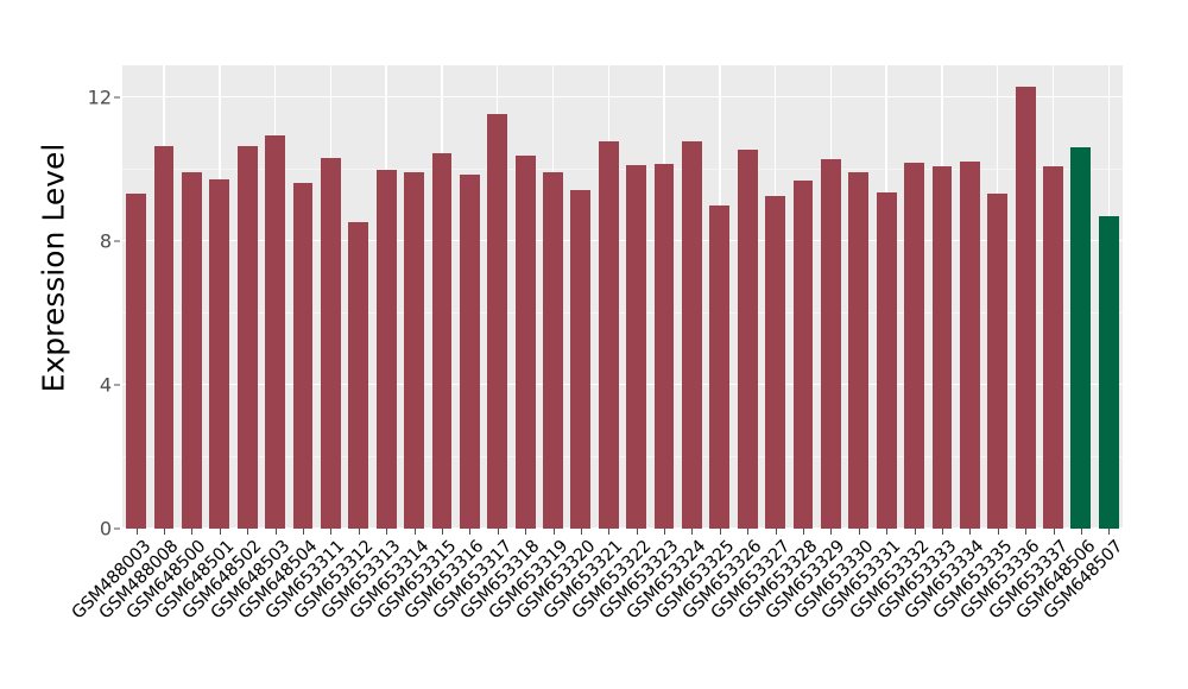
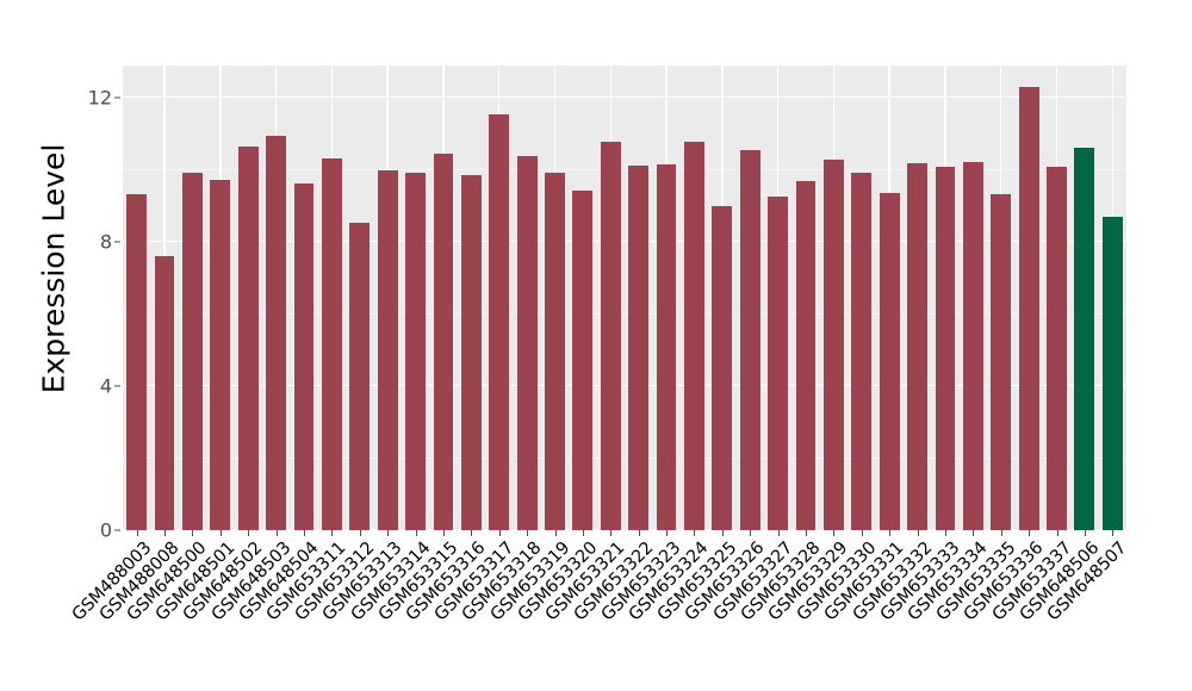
GSM488008: 10.7 -> 7.6
